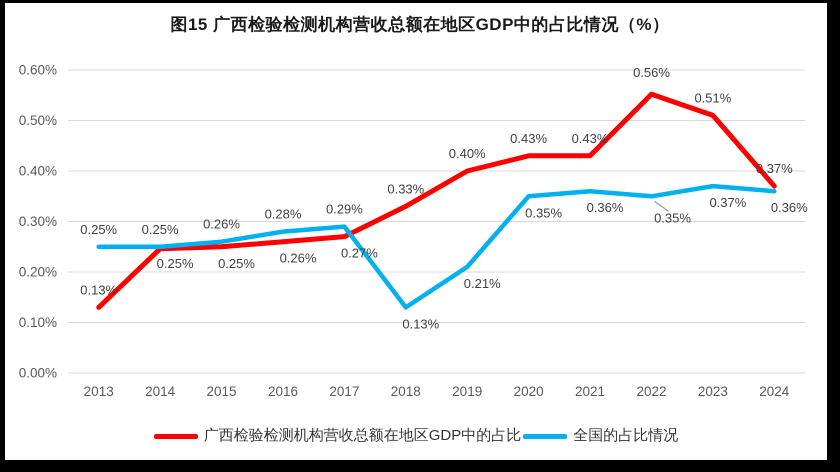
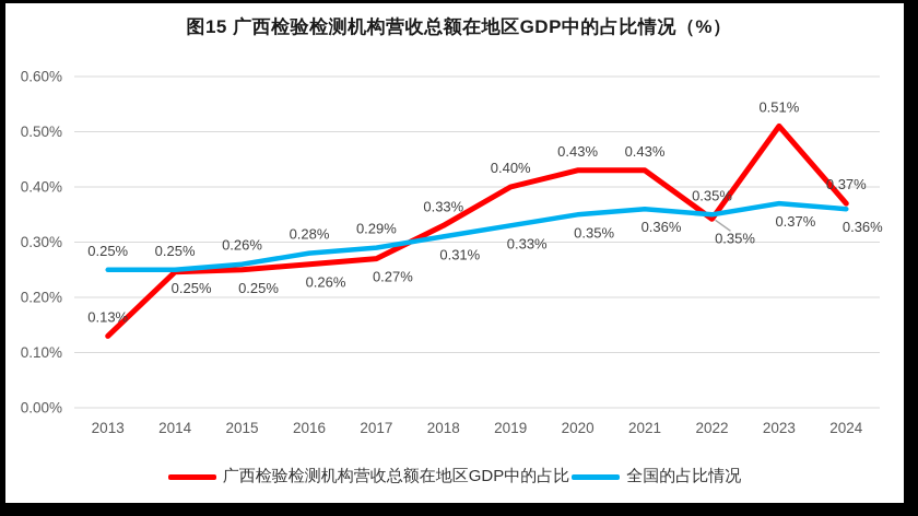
全国的占比情况/2018: 0.13% -> 0.31%
全国的占比情况/2019: 0.21% -> 0.33%
广西检验检测机构营收总额在地区GDP中的占比/2022: 0.56% -> 0.35%
